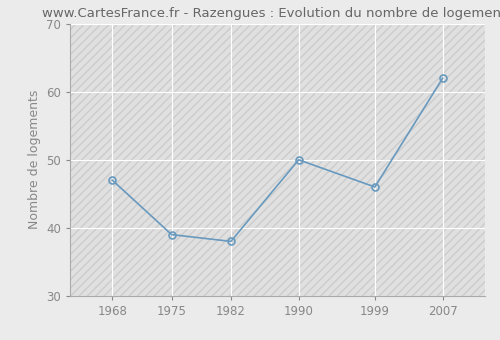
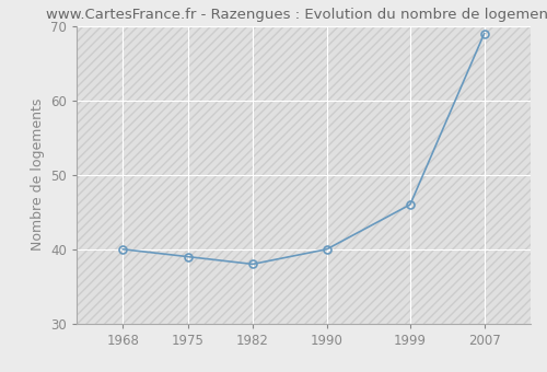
1968: 47 -> 40
1990: 50 -> 40
2007: 62 -> 69
